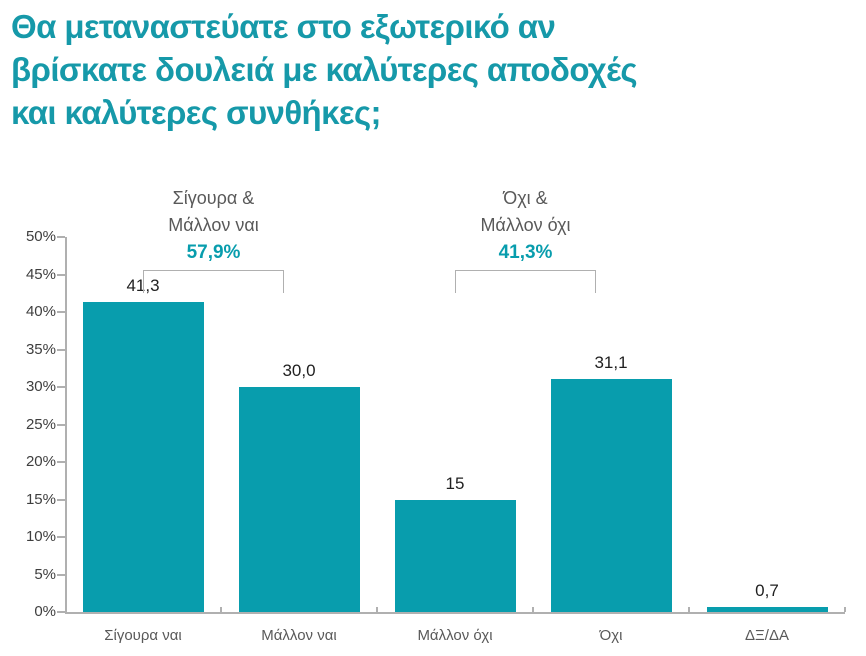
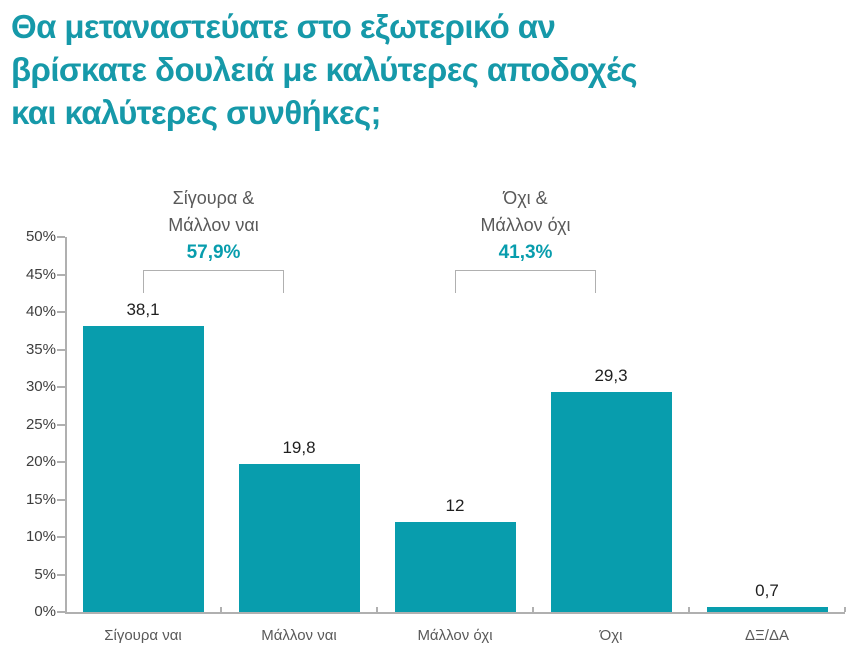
Σίγουρα ναι: 41,3 -> 38,1
Μάλλον ναι: 30,0 -> 19,8
Μάλλον όχι: 15 -> 12
Όχι: 31,1 -> 29,3
